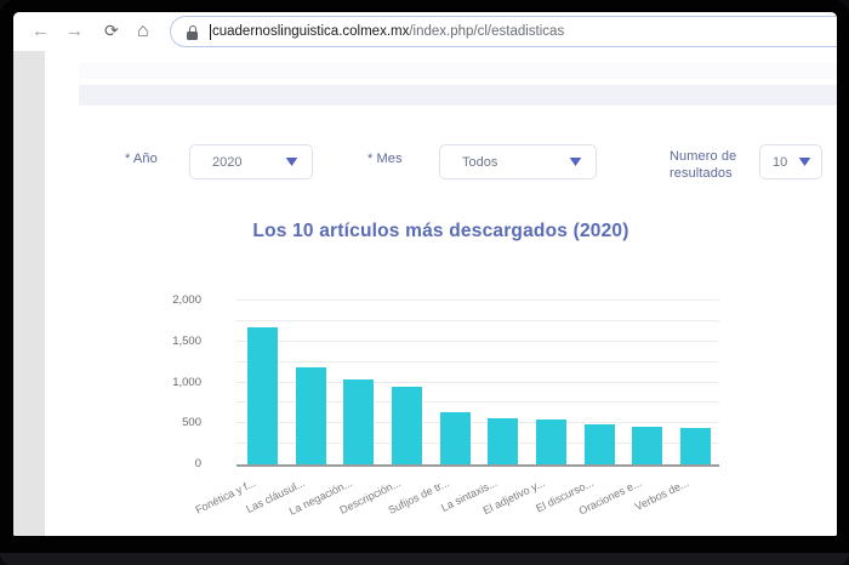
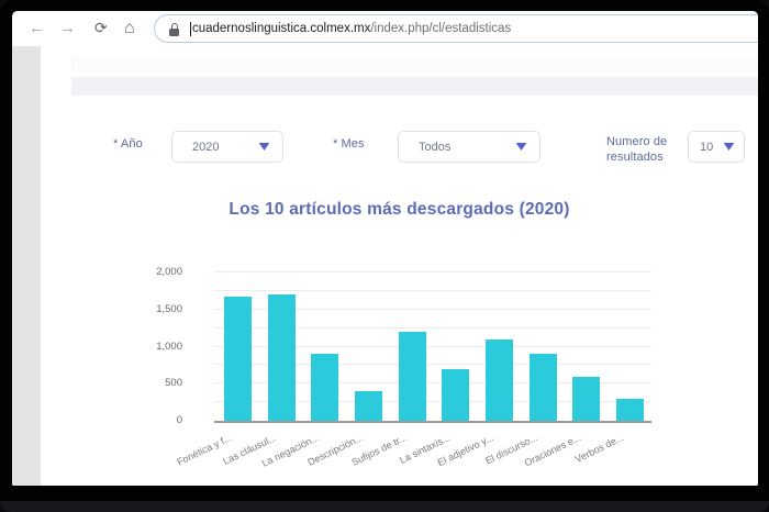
Las cláusul...: 1200 -> 1700
La negación...: 1000 -> 900
Descripción...: 1000 -> 400
Sufijos de tr...: 600 -> 1200
La sintaxis...: 600 -> 700
El adjetivo y...: 600 -> 1100
El discurso...: 500 -> 900
Oraciones e...: 500 -> 600
Verbos de...: 400 -> 300
